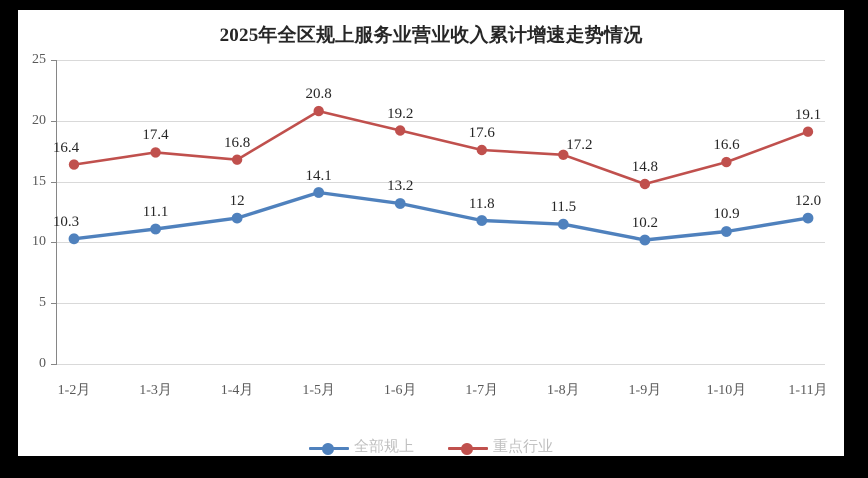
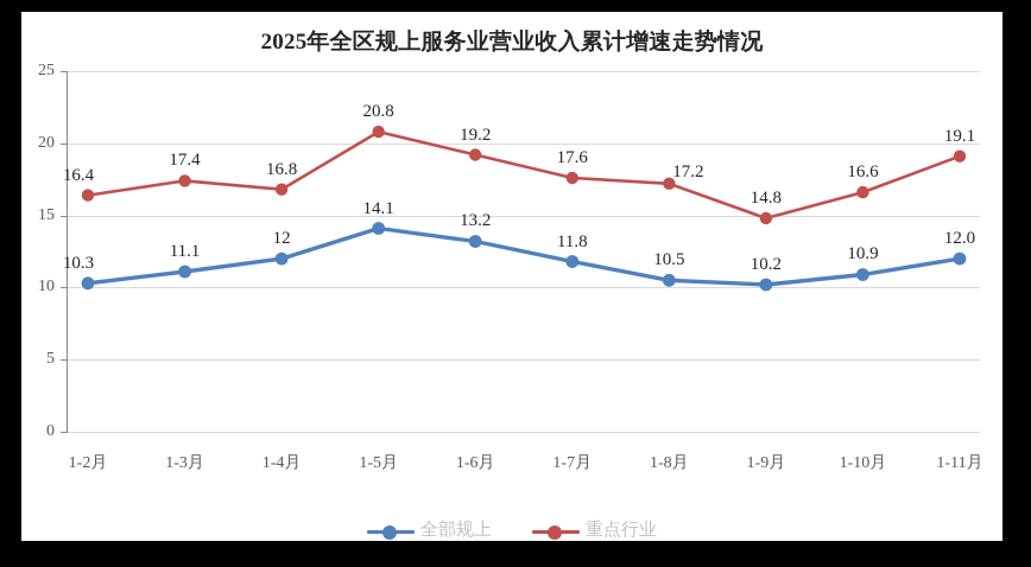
全部规上/1-8月: 11.5 -> 10.5
